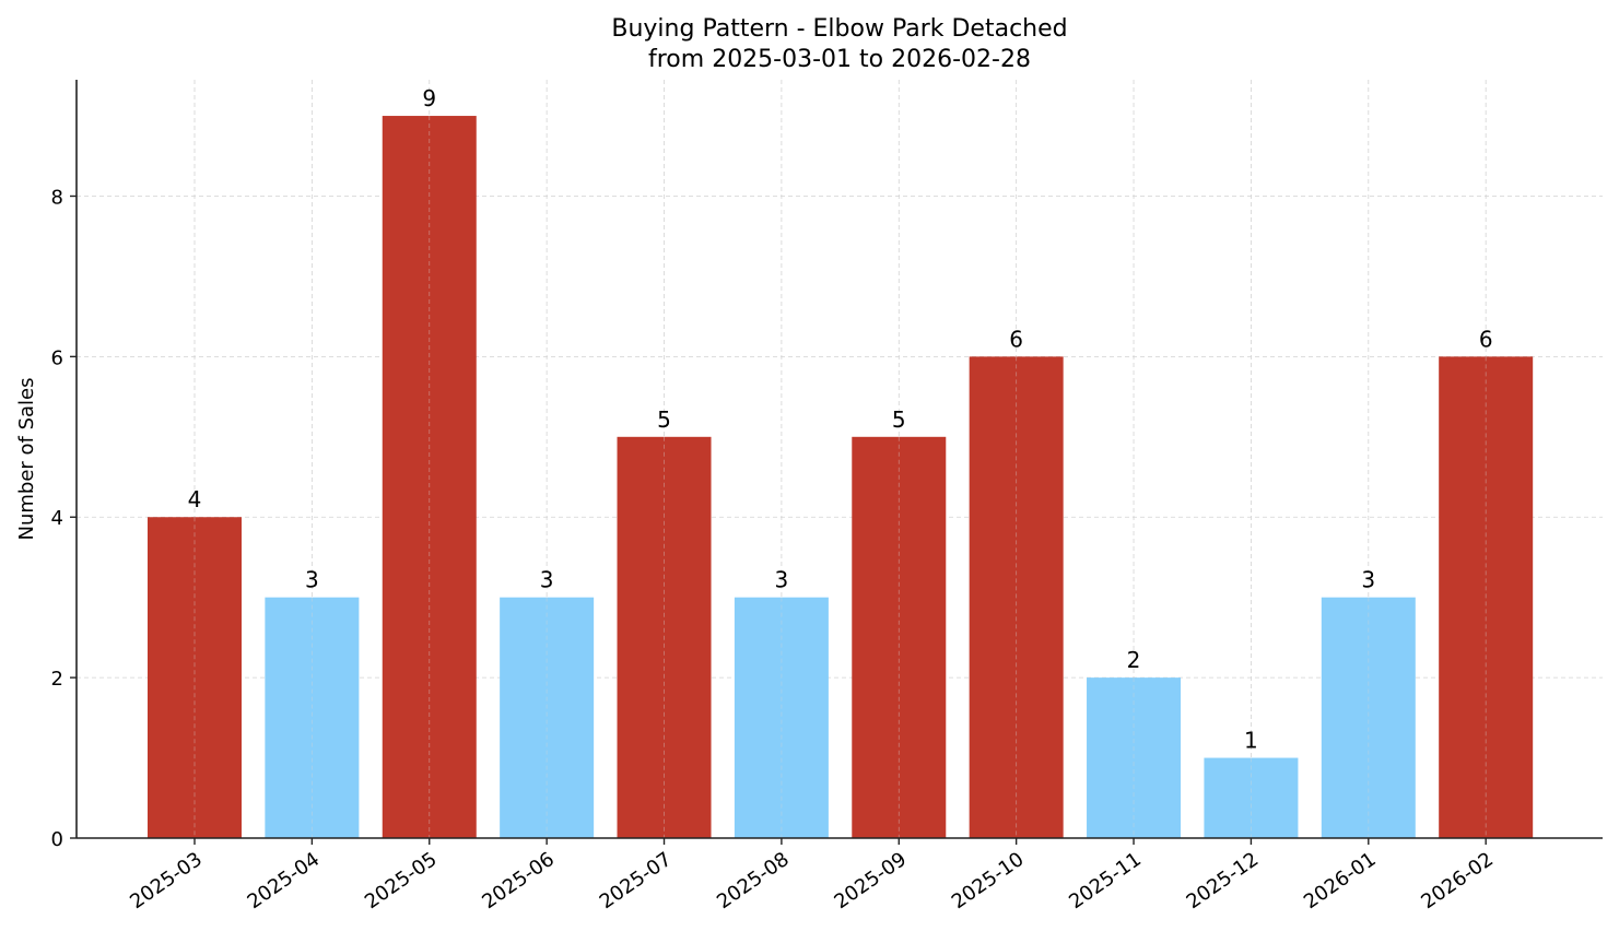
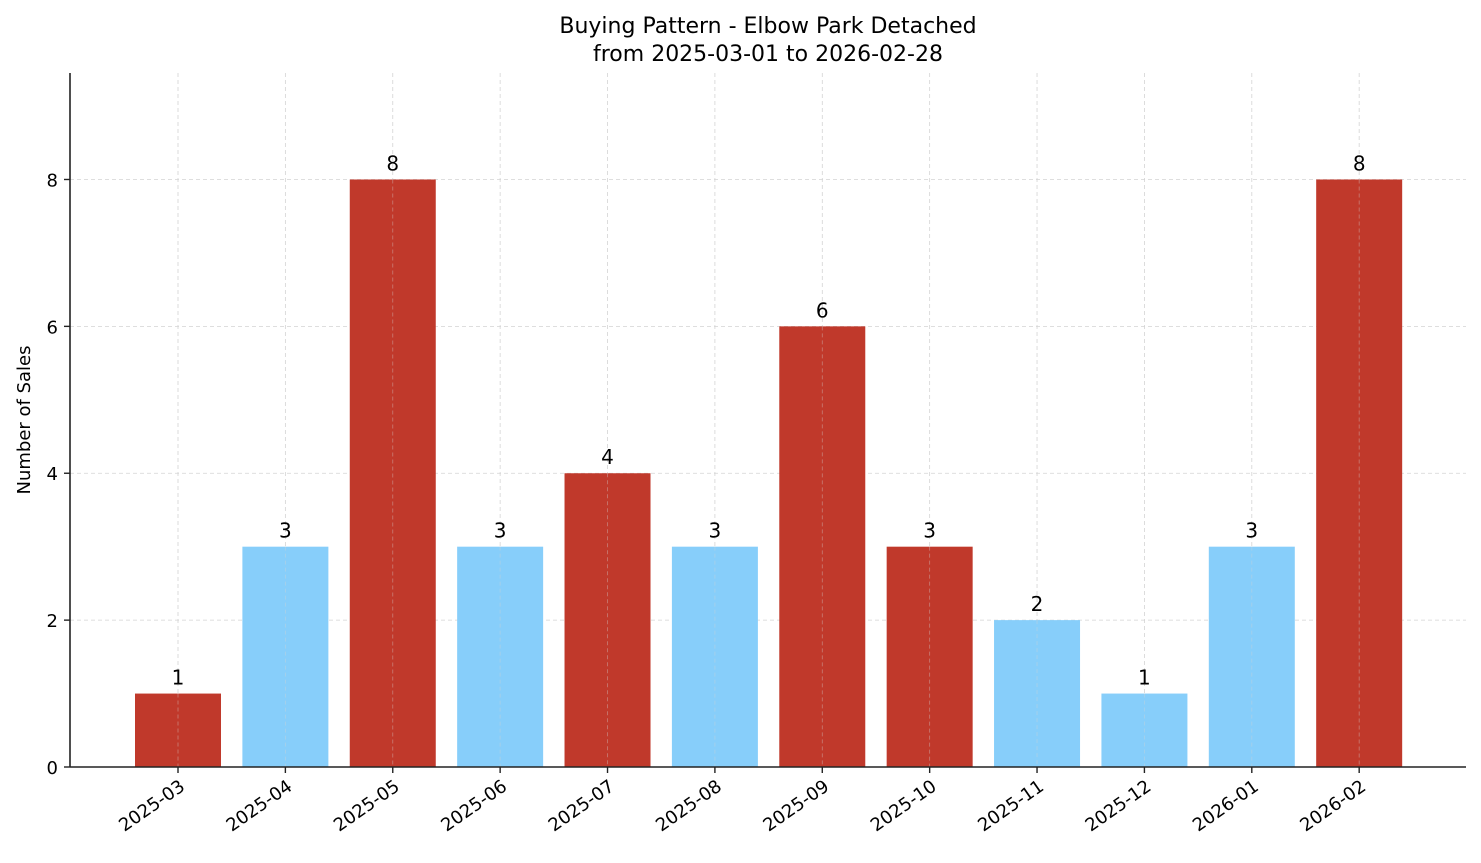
2025-03: 4 -> 1
2025-05: 9 -> 8
2025-07: 5 -> 4
2025-09: 5 -> 6
2025-10: 6 -> 3
2026-02: 6 -> 8
